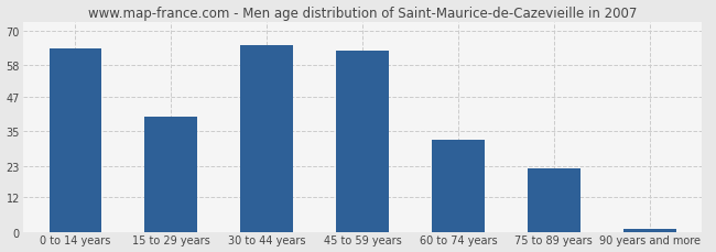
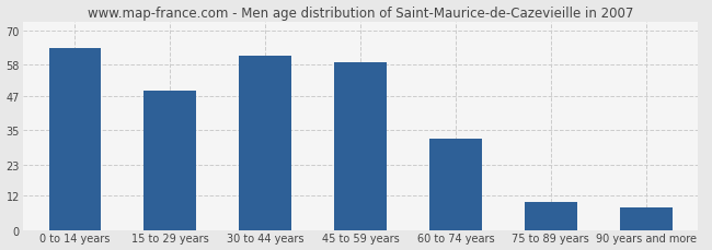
15 to 29 years: 40 -> 49
30 to 44 years: 65 -> 61
45 to 59 years: 63 -> 59
75 to 89 years: 22 -> 10
90 years and more: 1 -> 8
